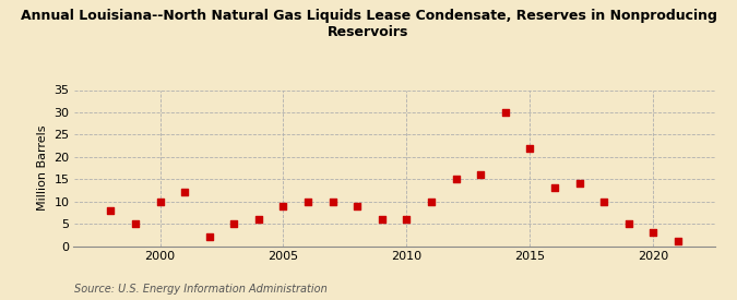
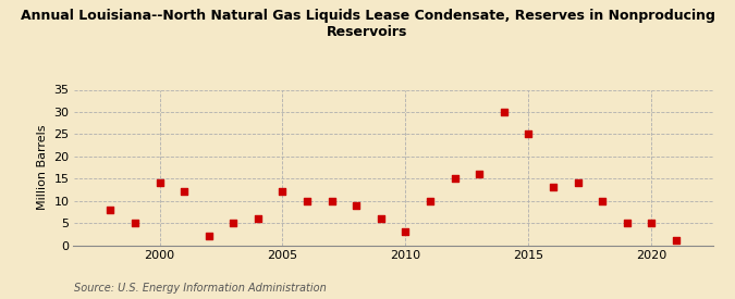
2000: 10 -> 14
2005: 9 -> 12
2010: 6 -> 3
2015: 22 -> 25
2020: 3 -> 5
